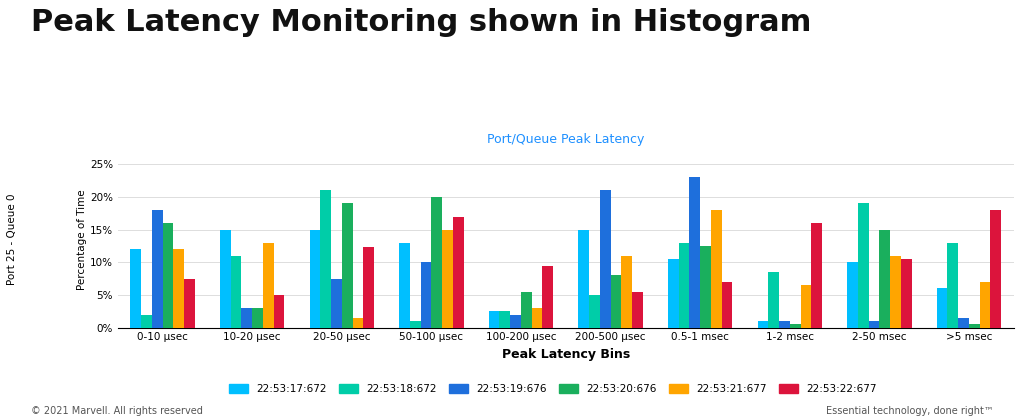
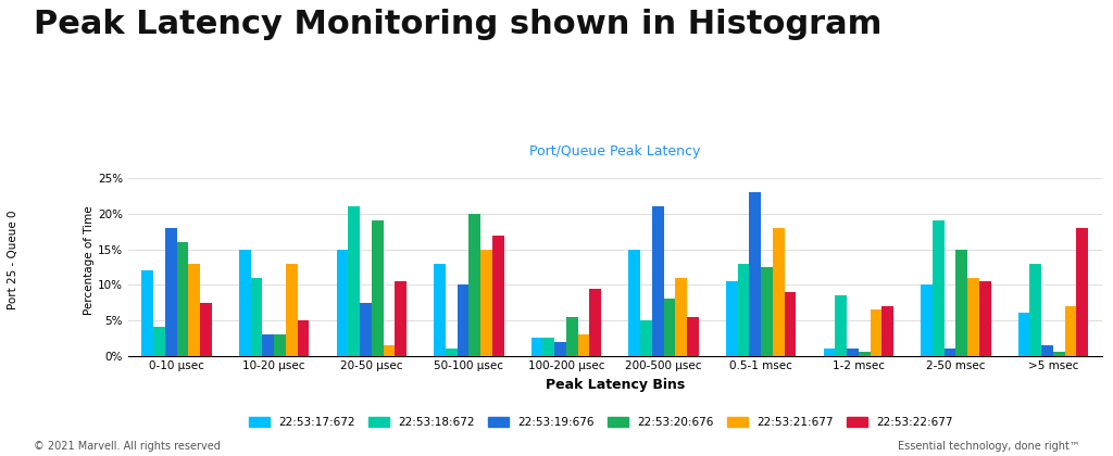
22:53:18:672/0-10 μsec: 2.0% -> 4.0%
22:53:21:677/0-10 μsec: 12.0% -> 13.0%
22:53:22:677/20-50 μsec: 12.4% -> 10.5%
22:53:22:677/0.5-1 msec: 7.0% -> 9.0%
22:53:22:677/1-2 msec: 16.0% -> 7.0%
